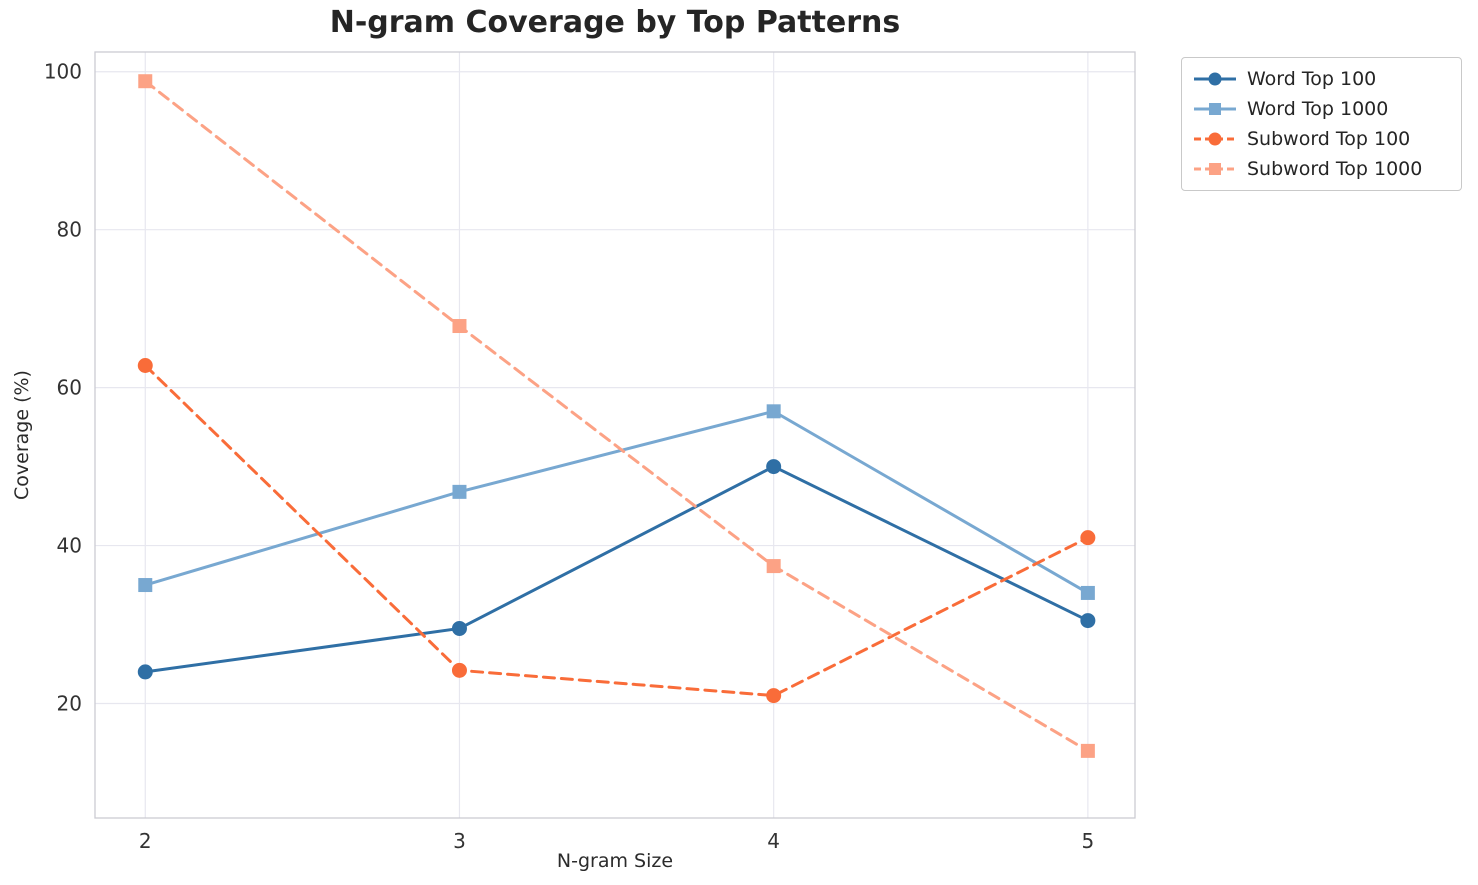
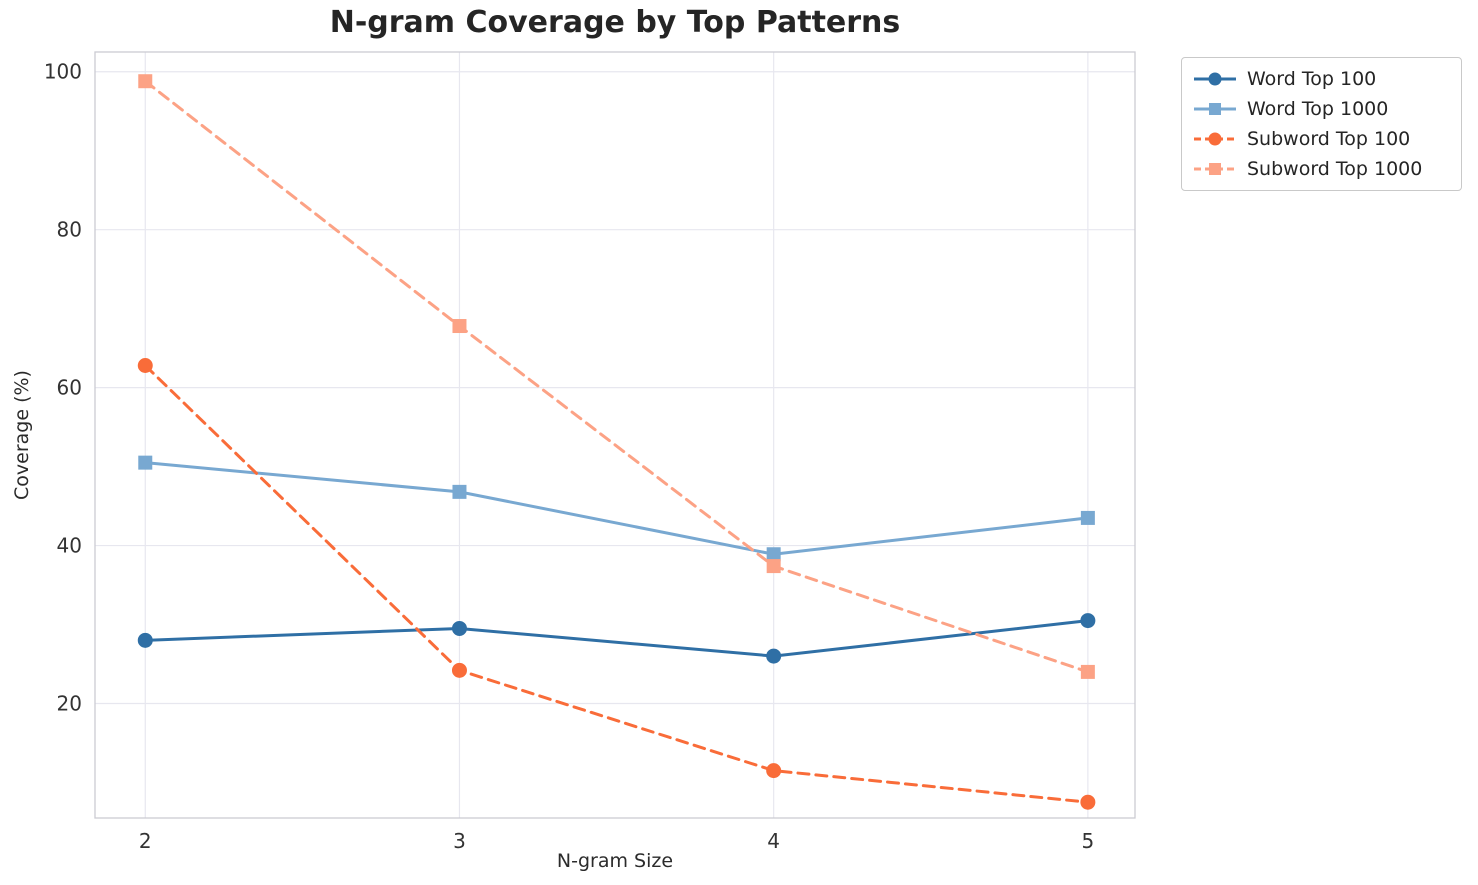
Word Top 100/2: 24 -> 28
Word Top 1000/2: 35 -> 50
Word Top 100/4: 50 -> 26
Word Top 1000/4: 57 -> 39
Subword Top 100/4: 21 -> 12
Word Top 1000/5: 34 -> 44
Subword Top 100/5: 41 -> 8
Subword Top 1000/5: 14 -> 24
